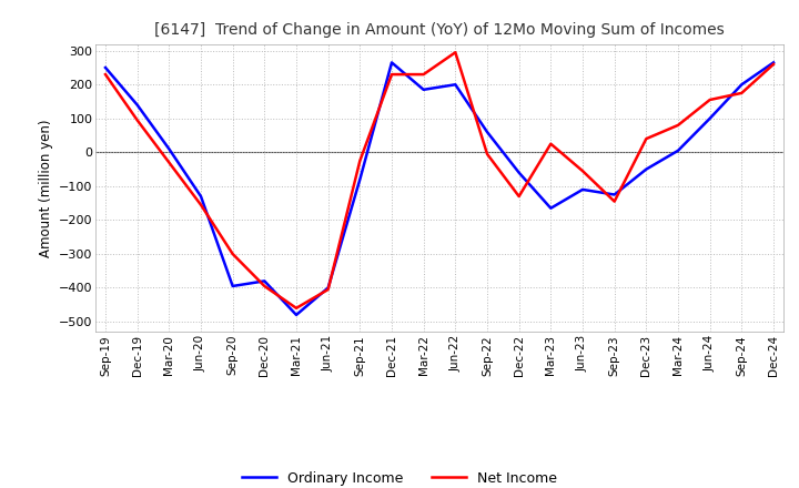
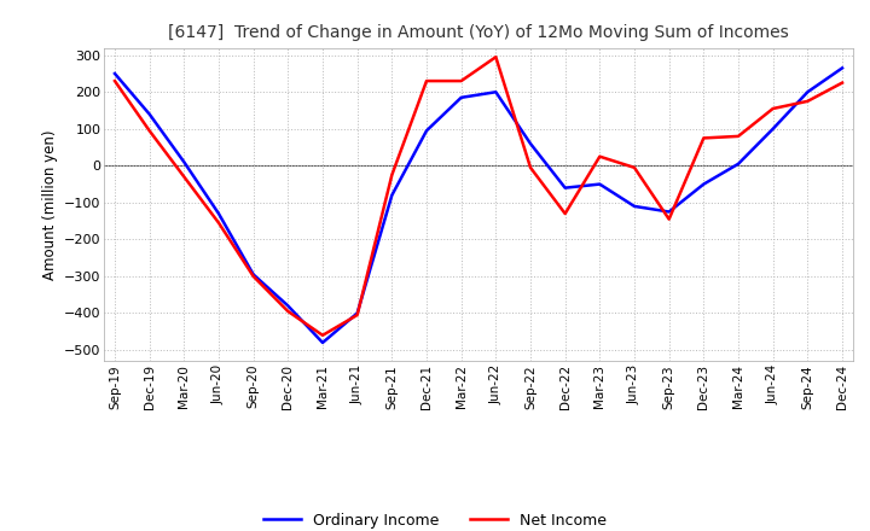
Ordinary Income/Sep-20: -395 -> -295
Ordinary Income/Dec-21: 265 -> 95
Ordinary Income/Mar-23: -165 -> -50
Net Income/Jun-23: -55 -> -5
Net Income/Dec-23: 40 -> 75
Net Income/Dec-24: 260 -> 225
